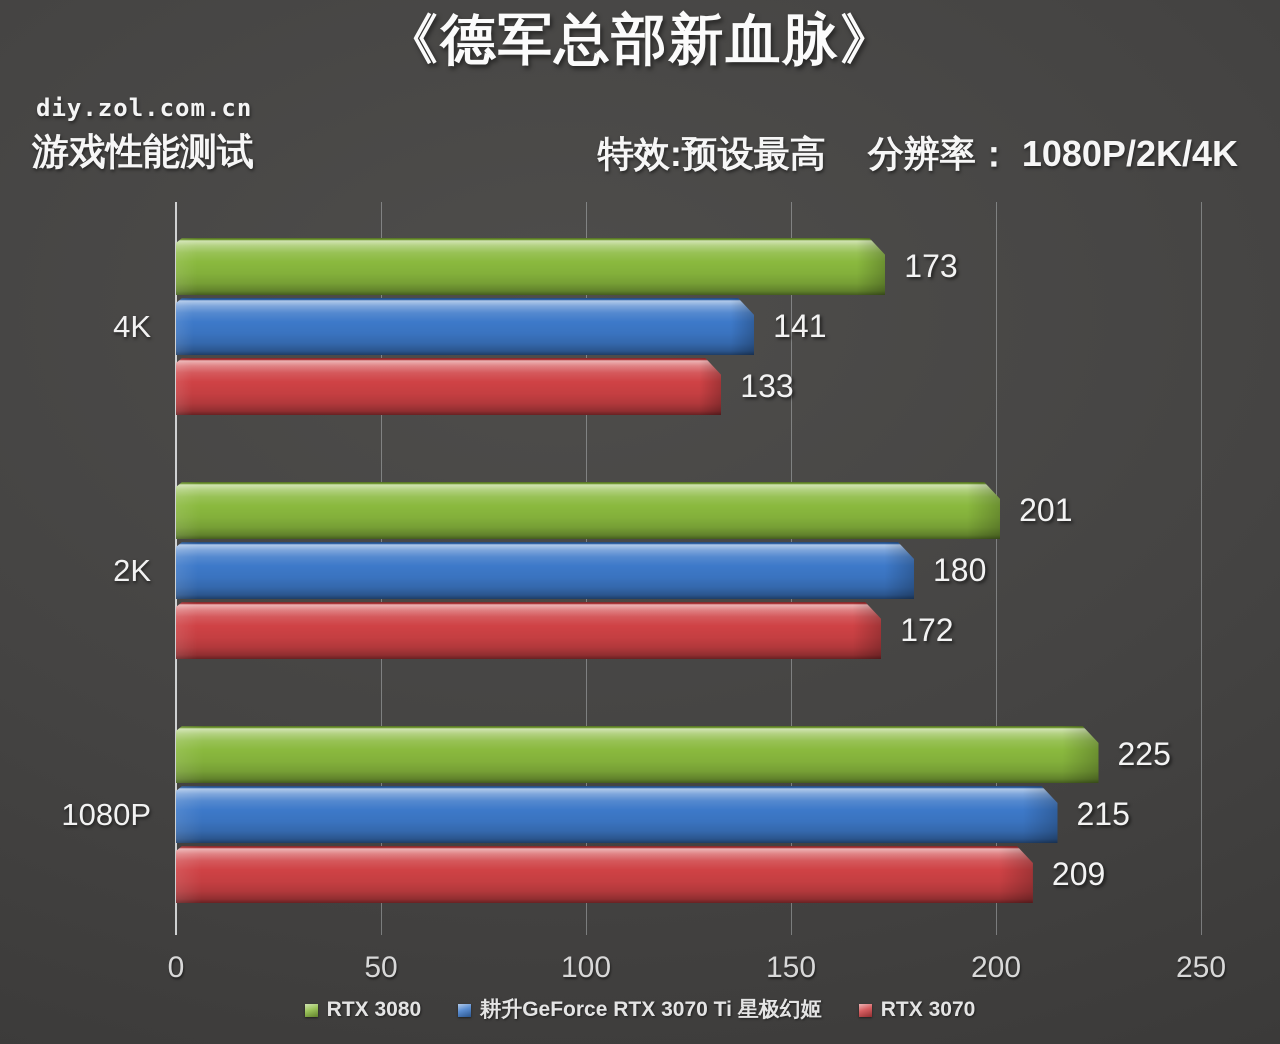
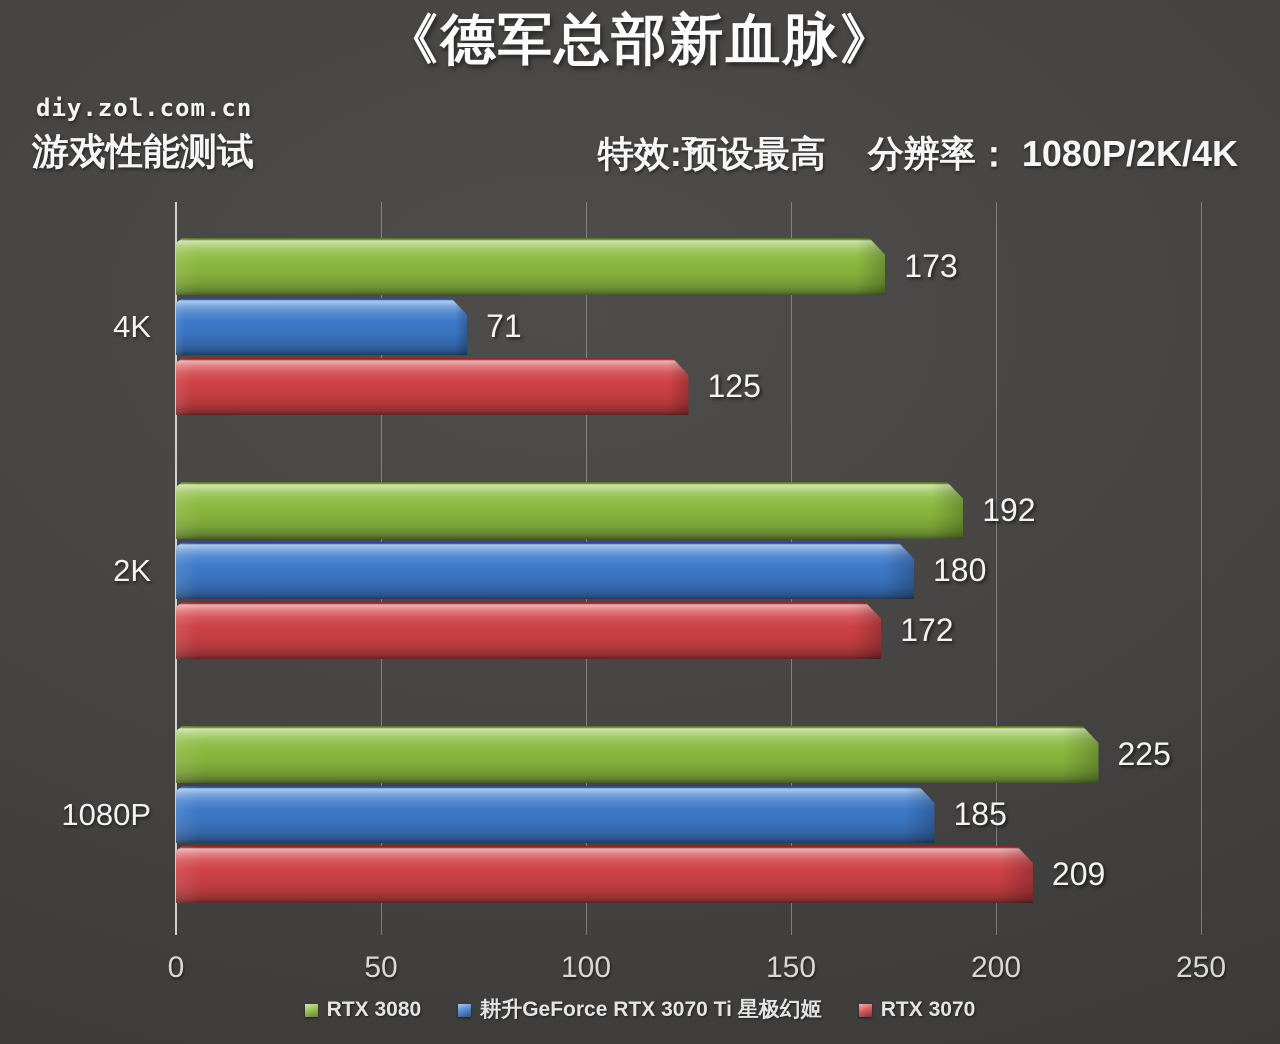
耕升GeForce RTX 3070 Ti 星极幻姬/4K: 141 -> 71
RTX 3070/4K: 133 -> 125
RTX 3080/2K: 201 -> 192
耕升GeForce RTX 3070 Ti 星极幻姬/1080P: 215 -> 185
